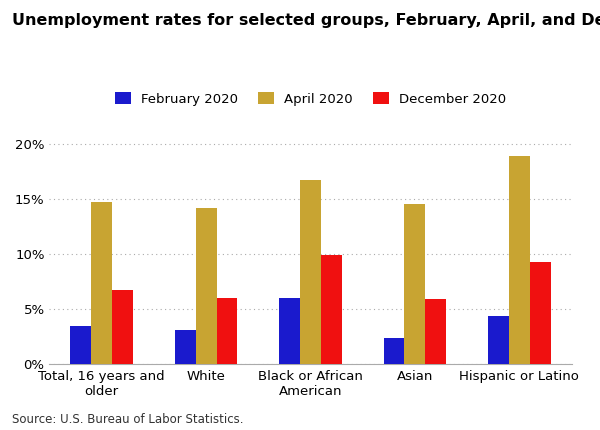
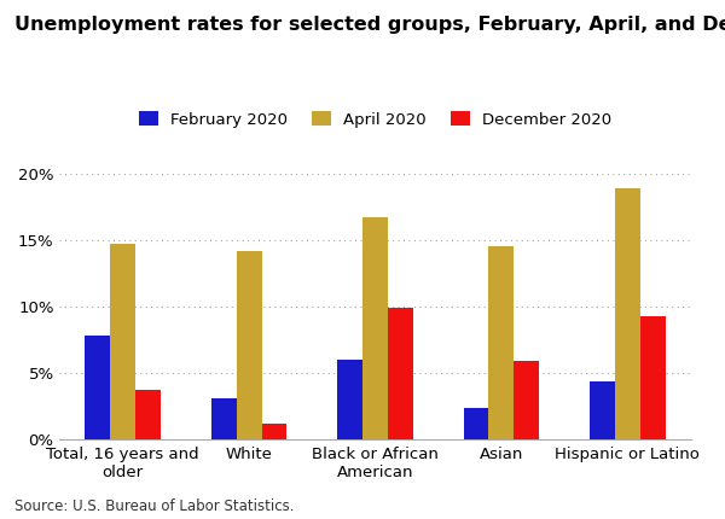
February 2020/Total, 16 years and older: 3.5% -> 7.8%
December 2020/Total, 16 years and older: 6.7% -> 3.7%
December 2020/White: 6.0% -> 1.2%
